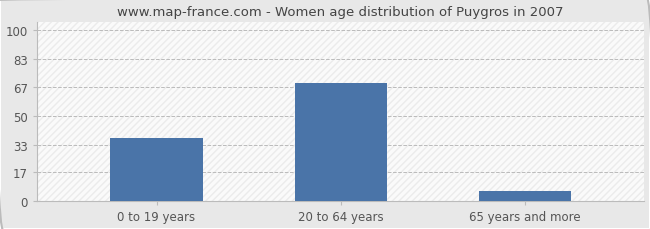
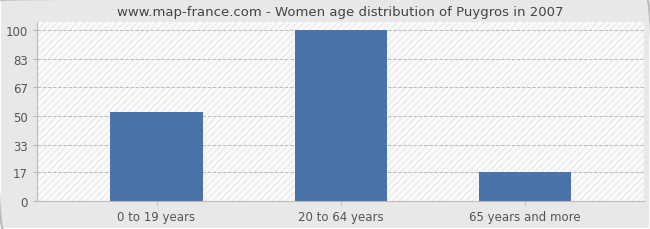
0 to 19 years: 37 -> 52
20 to 64 years: 69 -> 100
65 years and more: 6 -> 17
